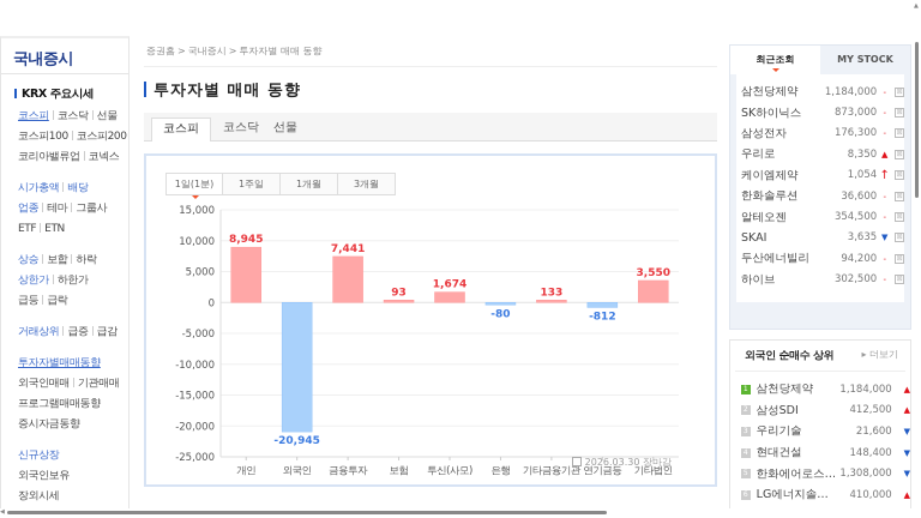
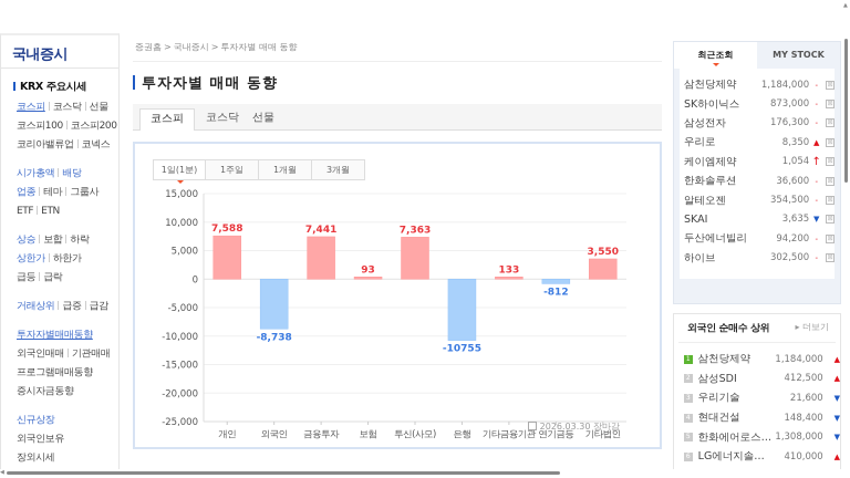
개인: 8,945 -> 7,588
외국인: -20,945 -> -8,738
투신(사모): 1,674 -> 7,363
은행: -80 -> -10755
